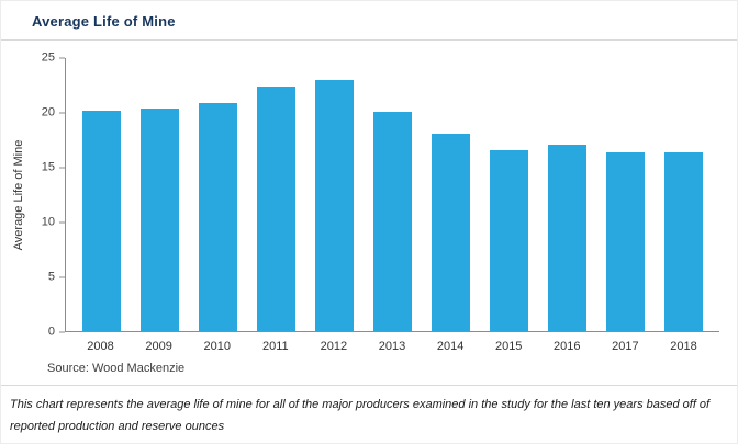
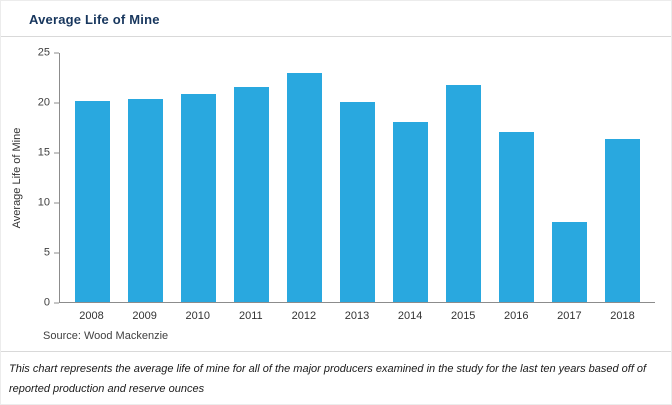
2011: 22.4 -> 21.6
2015: 16.6 -> 21.8
2017: 16.4 -> 8.0
